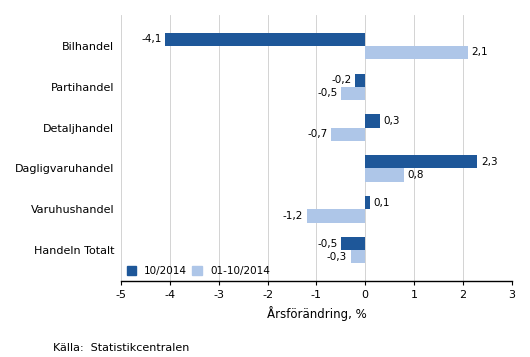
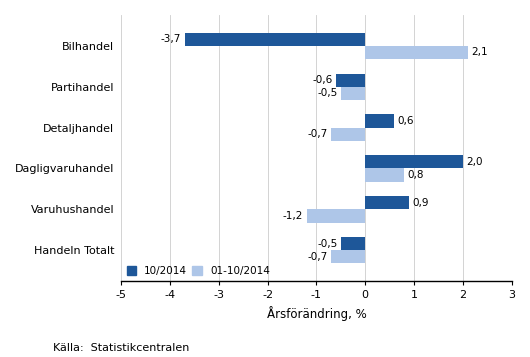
10/2014/Bilhandel: -4,1 -> -3,7
10/2014/Partihandel: -0,2 -> -0,6
10/2014/Detaljhandel: 0,3 -> 0,6
10/2014/Dagligvaruhandel: 2,3 -> 2,0
10/2014/Varuhushandel: 0,1 -> 0,9
01-10/2014/Handeln Totalt: -0,3 -> -0,7
